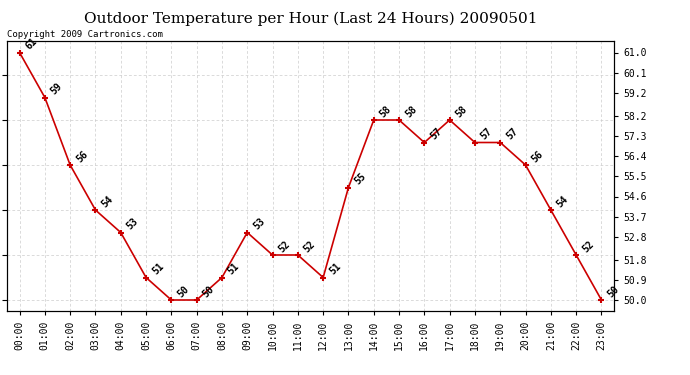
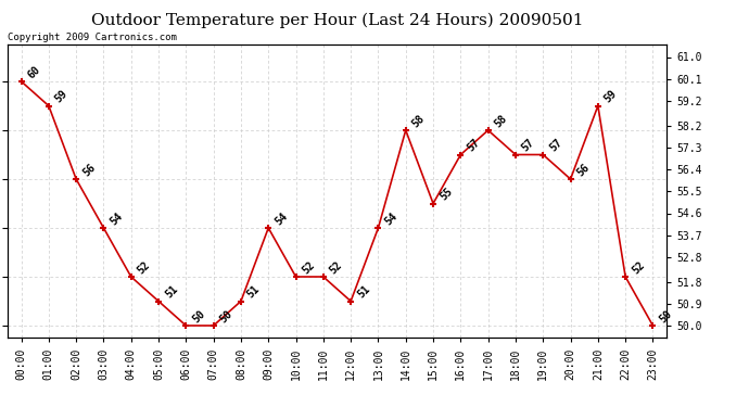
00:00: 61 -> 60
04:00: 53 -> 52
09:00: 53 -> 54
13:00: 55 -> 54
15:00: 58 -> 55
21:00: 54 -> 59
